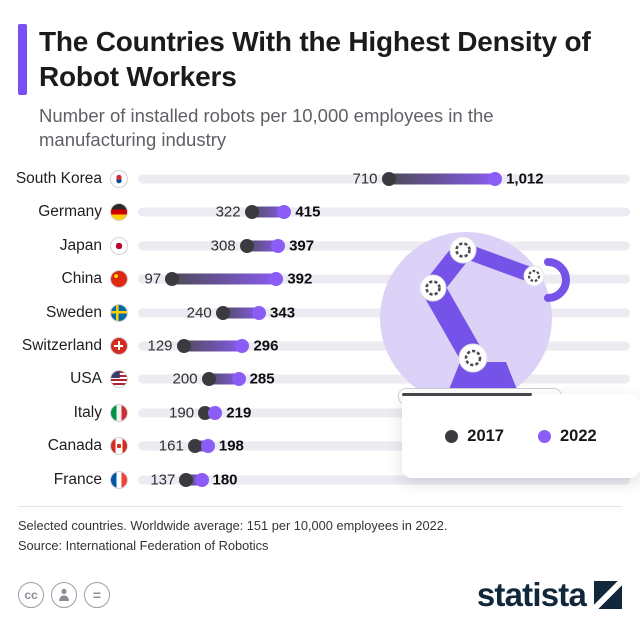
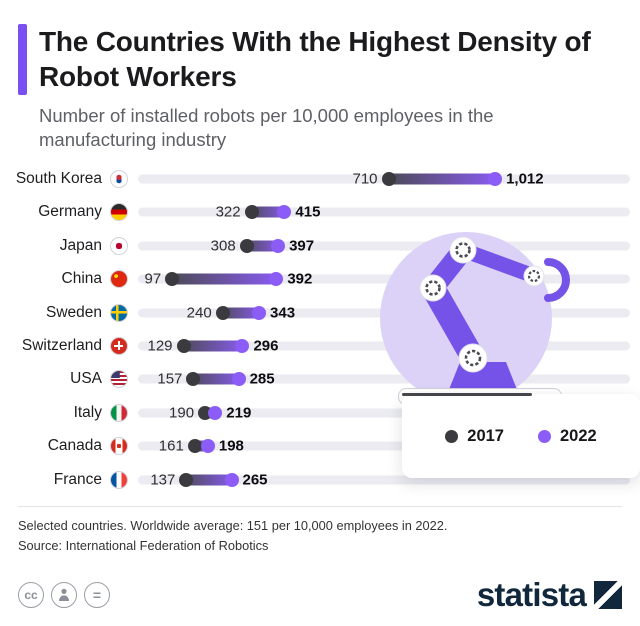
2017/USA: 200 -> 157
2022/France: 180 -> 265
